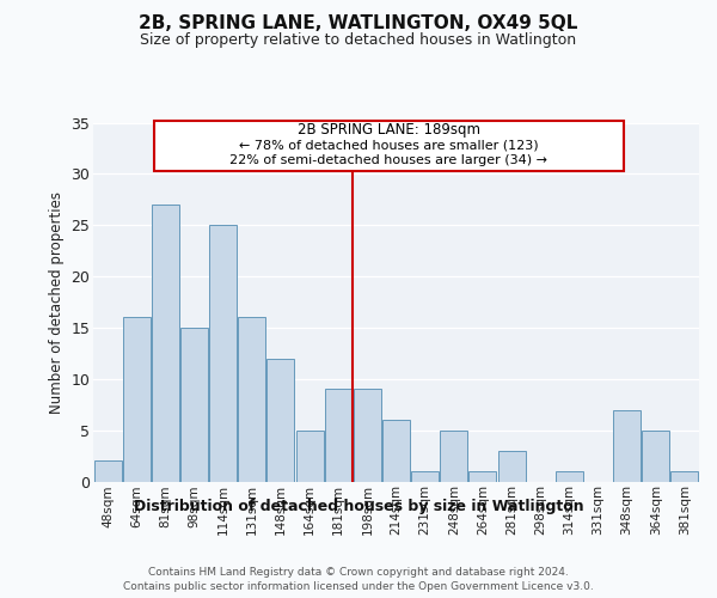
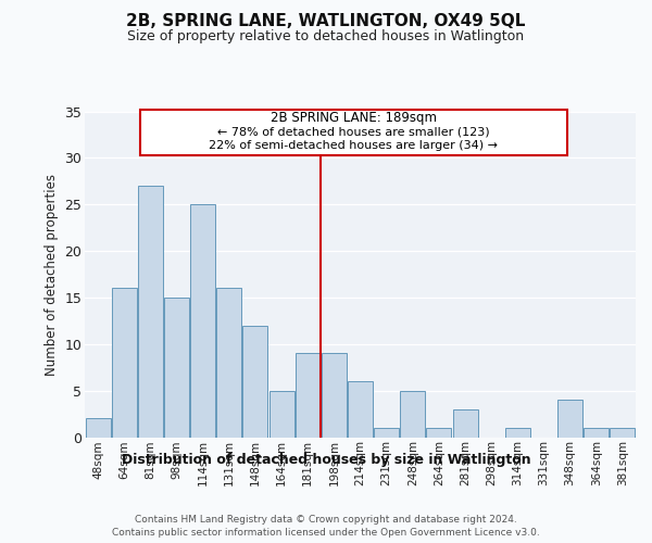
348sqm: 7 -> 4
364sqm: 5 -> 1
